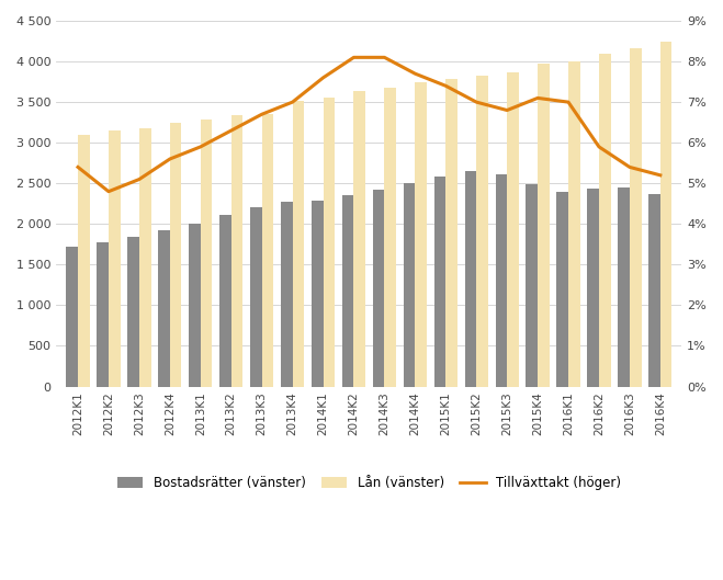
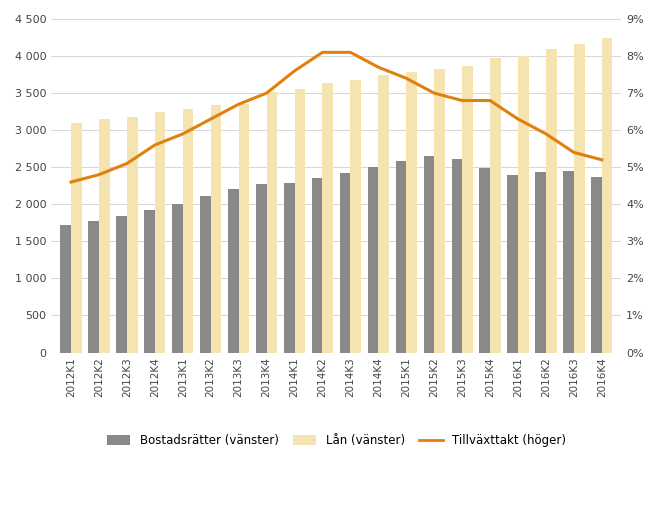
Tillväxttakt (höger)/2012K1: 5.4% -> 4.6%
Tillväxttakt (höger)/2015K4: 7.1% -> 6.8%
Tillväxttakt (höger)/2016K1: 7.0% -> 6.3%
